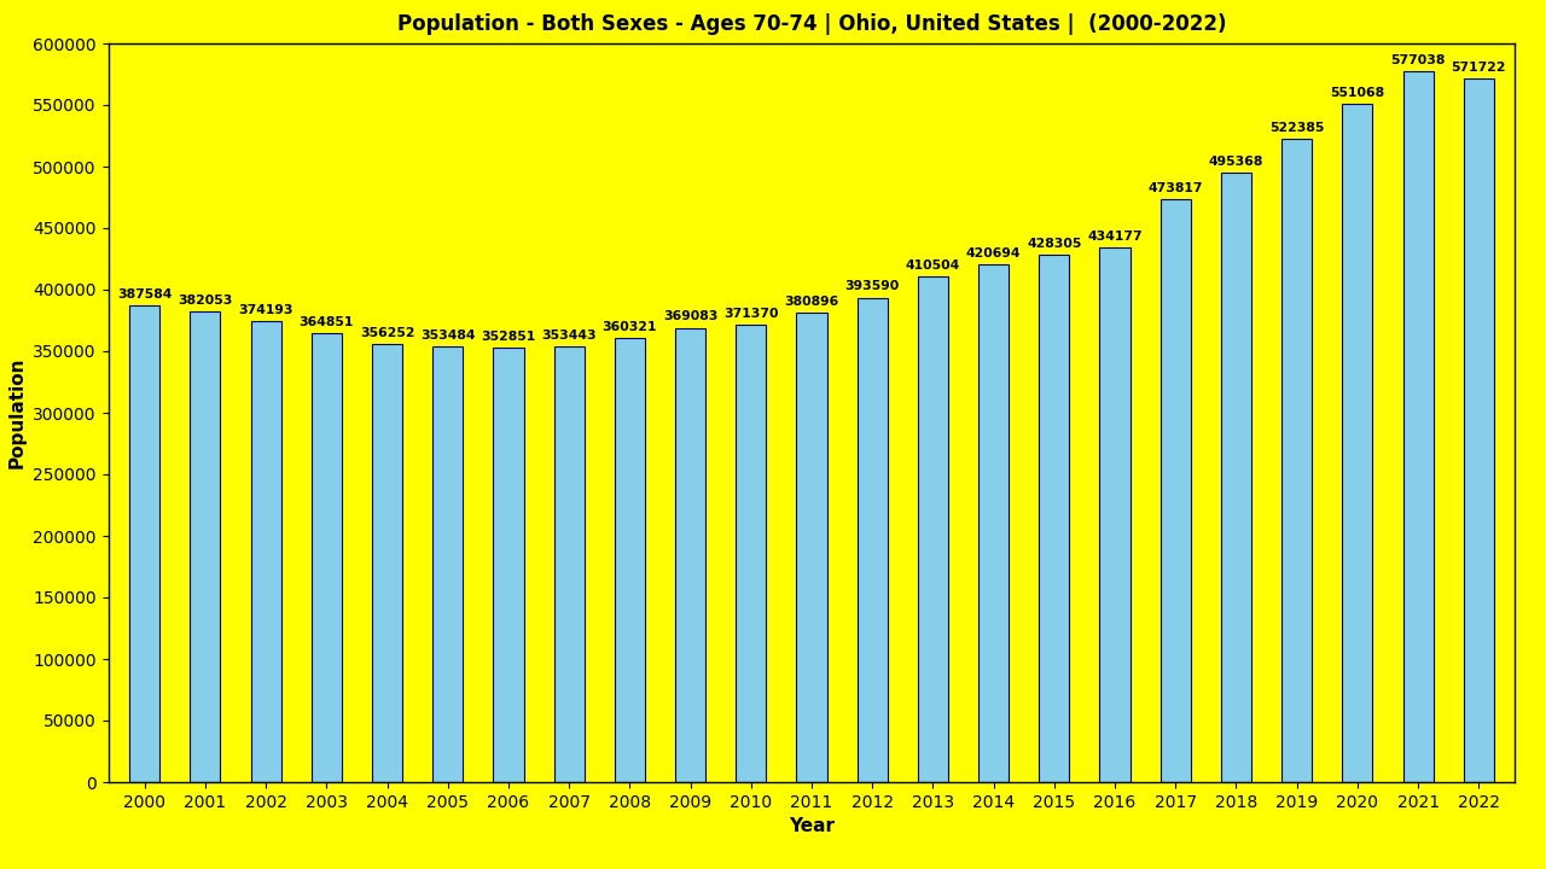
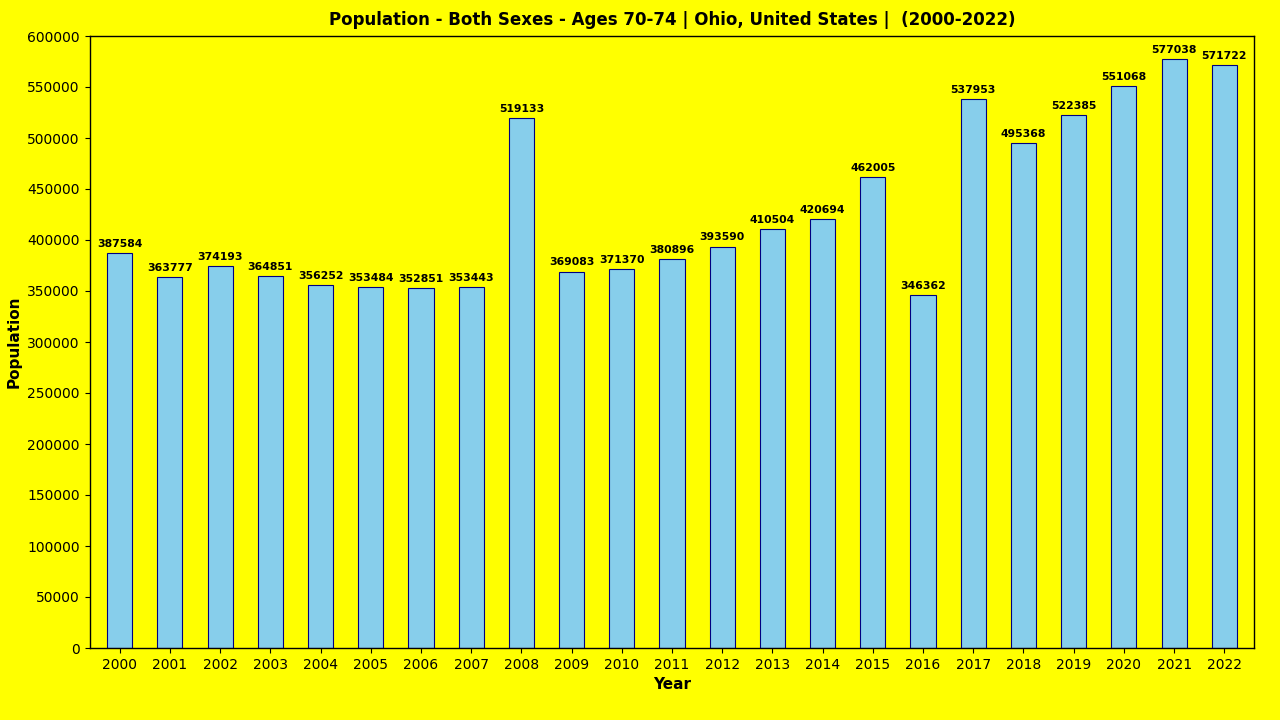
2001: 382053 -> 363777
2008: 360321 -> 519133
2015: 428305 -> 462005
2016: 434177 -> 346362
2017: 473817 -> 537953
